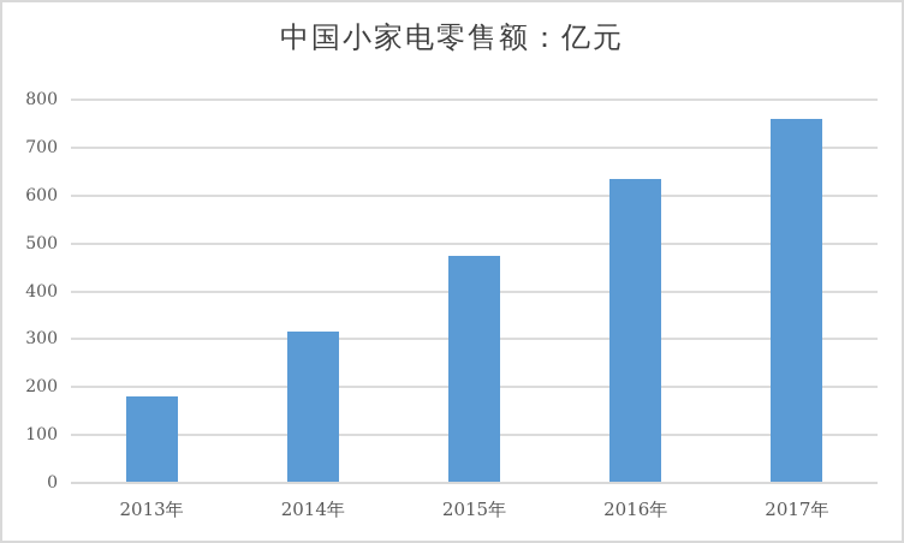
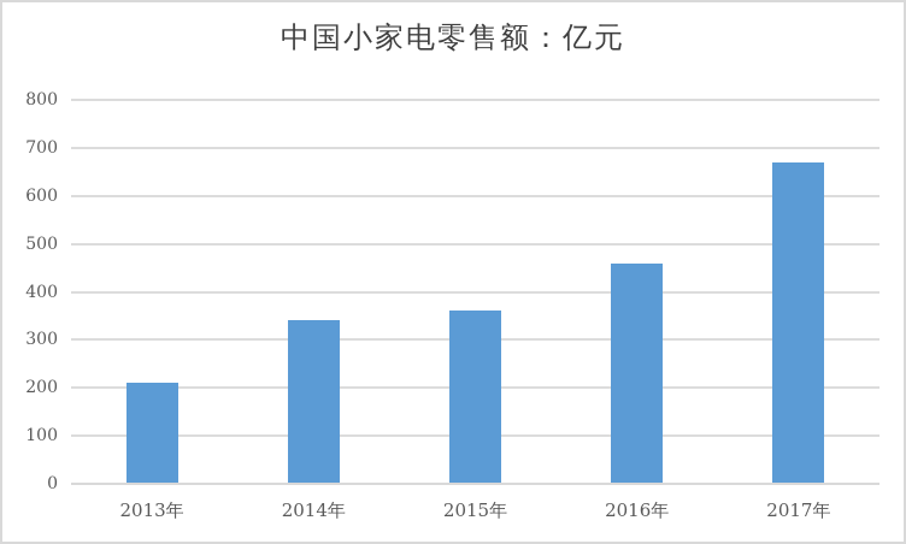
2013年: 180 -> 210
2014年: 320 -> 340
2015年: 480 -> 360
2016年: 640 -> 460
2017年: 760 -> 670
